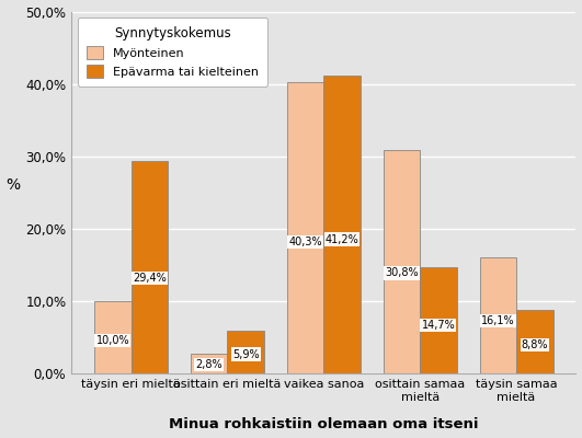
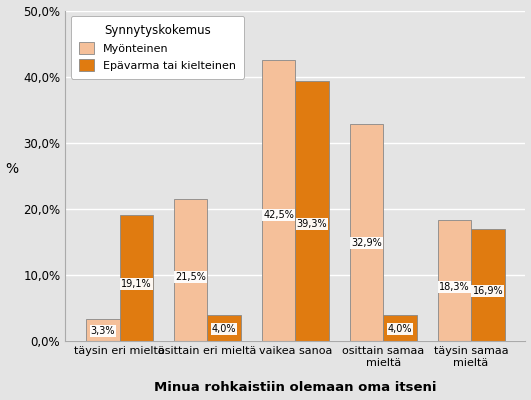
Myönteinen/täysin eri mieltä: 10,0% -> 3,3%
Epävarma tai kielteinen/täysin eri mieltä: 29,4% -> 19,1%
Myönteinen/osittain eri mieltä: 2,8% -> 21,5%
Epävarma tai kielteinen/osittain eri mieltä: 5,9% -> 4,0%
Myönteinen/vaikea sanoa: 40,3% -> 42,5%
Epävarma tai kielteinen/vaikea sanoa: 41,2% -> 39,3%
Myönteinen/osittain samaa mieltä: 30,8% -> 32,9%
Epävarma tai kielteinen/osittain samaa mieltä: 14,7% -> 4,0%
Myönteinen/täysin samaa mieltä: 16,1% -> 18,3%
Epävarma tai kielteinen/täysin samaa mieltä: 8,8% -> 16,9%
